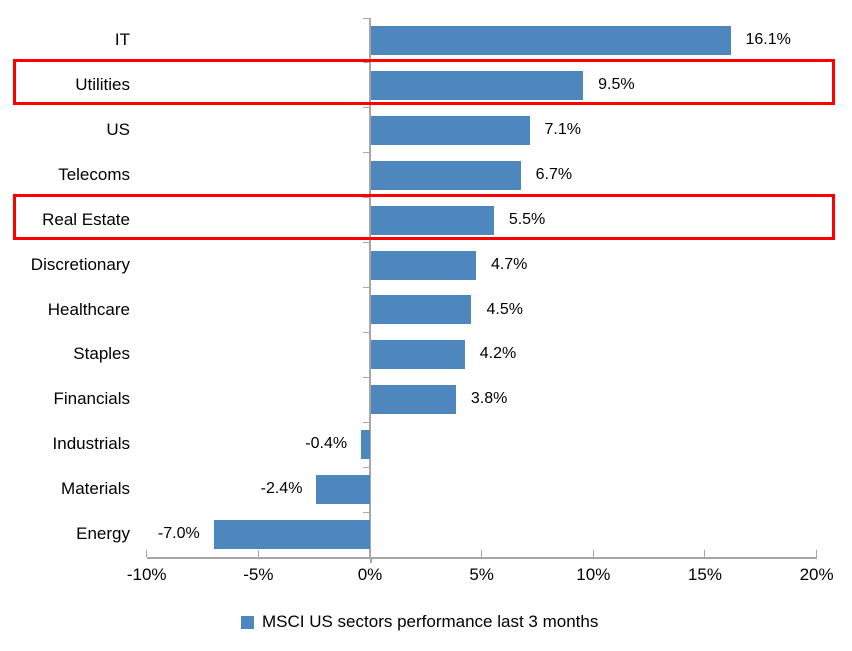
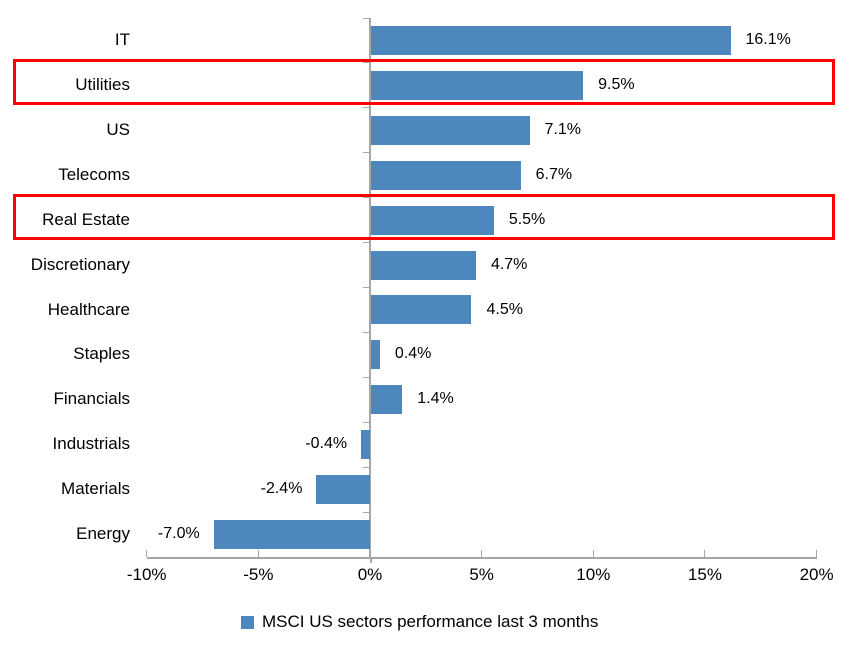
Staples: 4.2% -> 0.4%
Financials: 3.8% -> 1.4%
